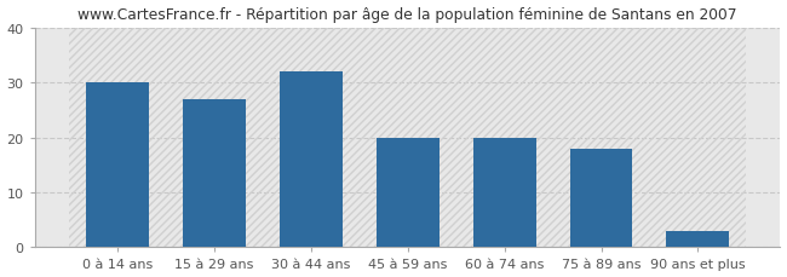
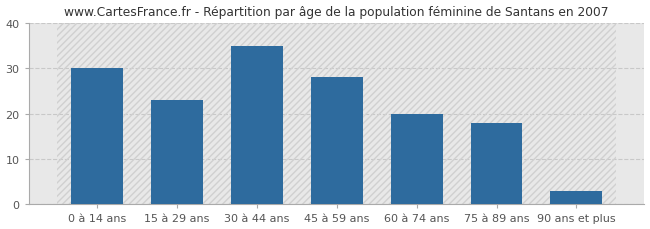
15 à 29 ans: 27 -> 23
30 à 44 ans: 32 -> 35
45 à 59 ans: 20 -> 28
